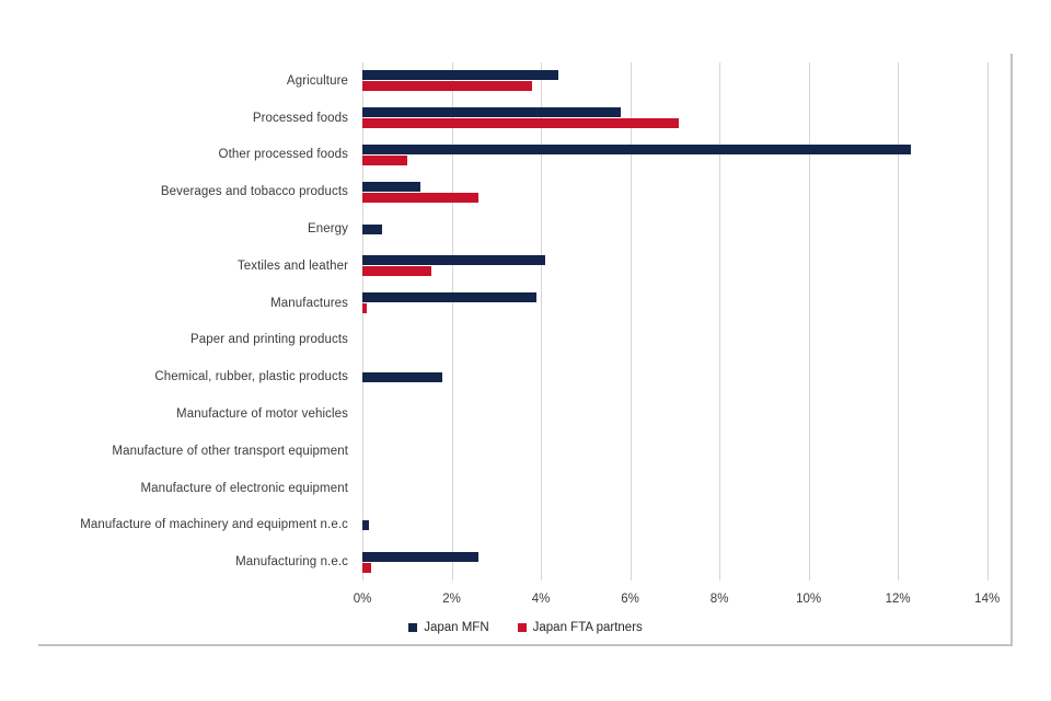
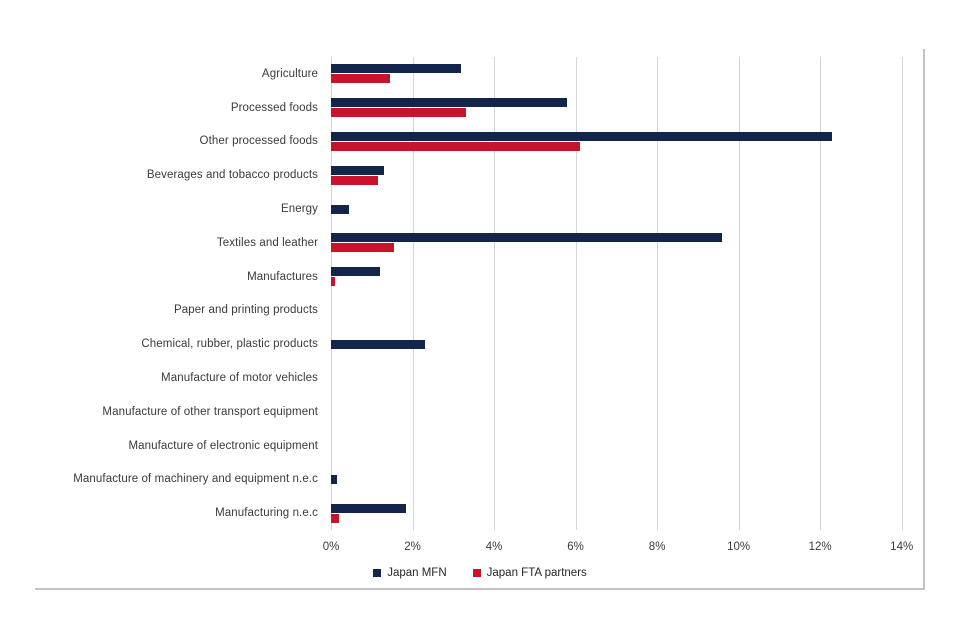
Japan MFN/Agriculture: 4.4% -> 3.2%
Japan FTA partners/Agriculture: 3.8% -> 1.4%
Japan FTA partners/Processed foods: 7.1% -> 3.3%
Japan FTA partners/Other processed foods: 1.0% -> 6.1%
Japan FTA partners/Beverages and tobacco products: 2.6% -> 1.1%
Japan MFN/Textiles and leather: 4.1% -> 9.6%
Japan MFN/Manufactures: 3.9% -> 1.2%
Japan MFN/Chemical, rubber, plastic products: 1.8% -> 2.3%
Japan MFN/Manufacturing n.e.c: 2.6% -> 1.9%
